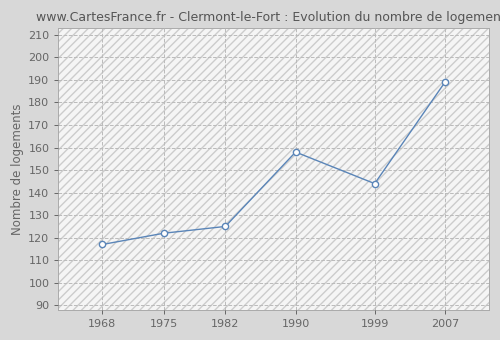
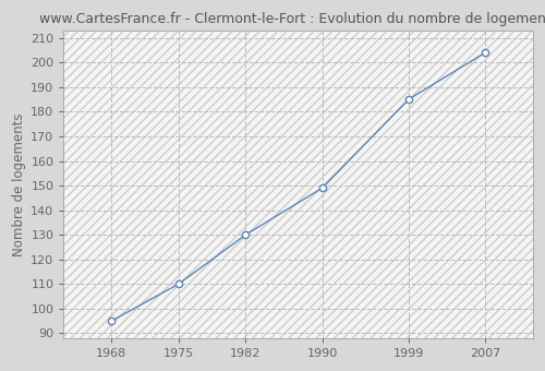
1968: 117 -> 95
1975: 122 -> 110
1982: 125 -> 130
1990: 158 -> 149
1999: 144 -> 185
2007: 189 -> 204
